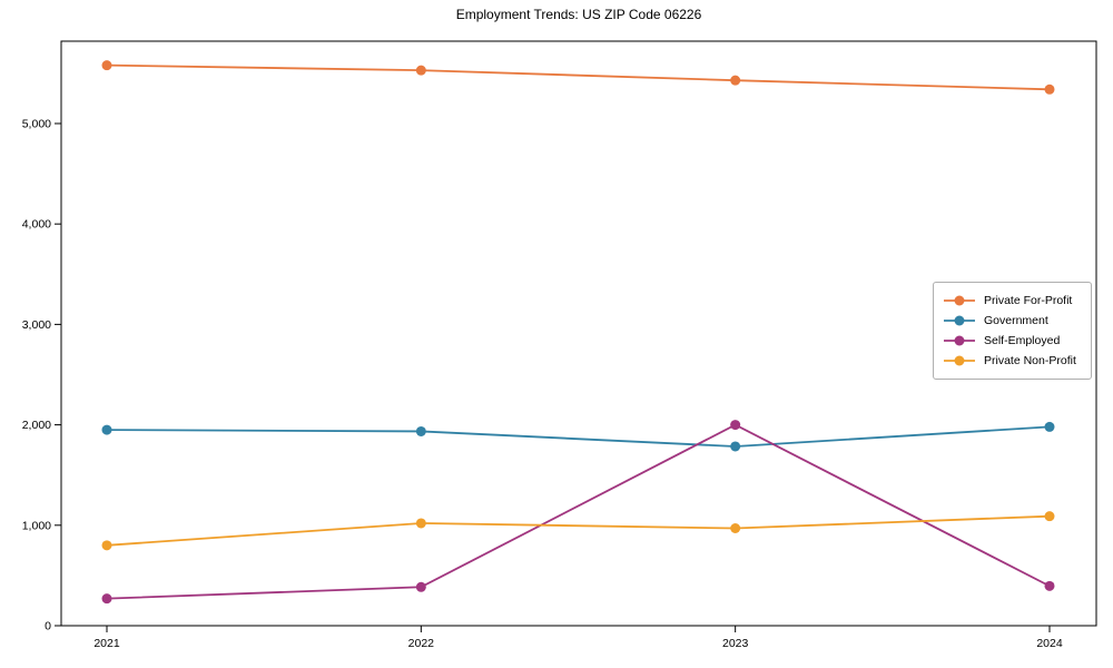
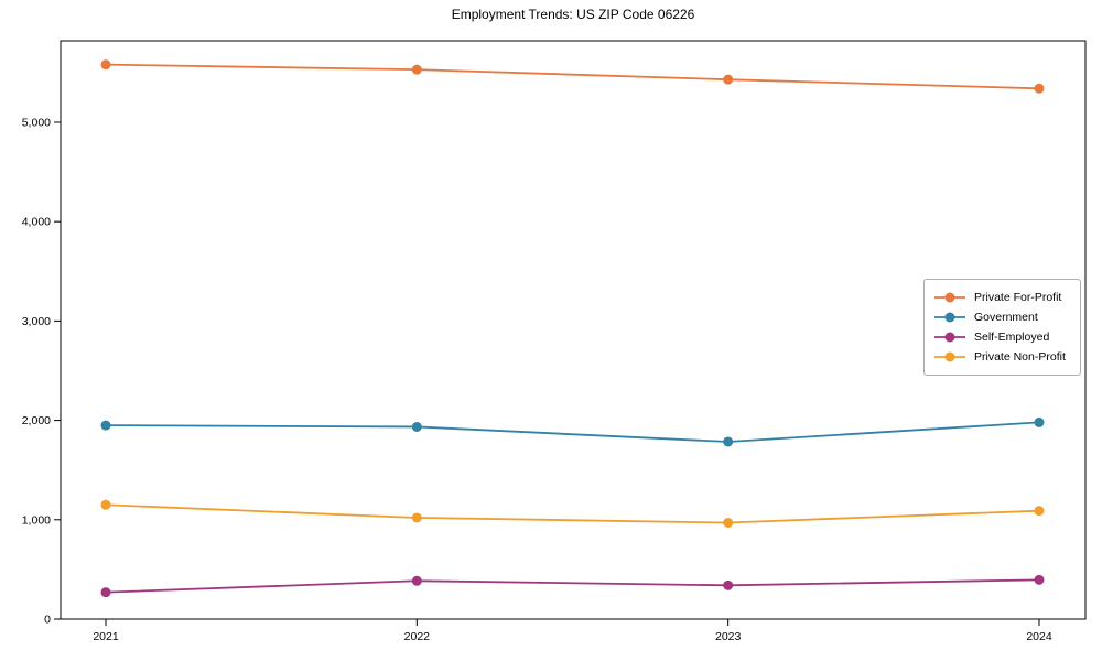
Private Non-Profit/2021: 800 -> 1200
Self-Employed/2023: 2000 -> 300
